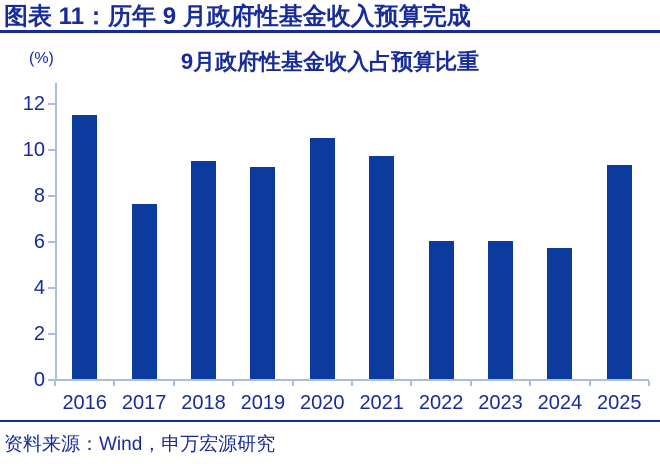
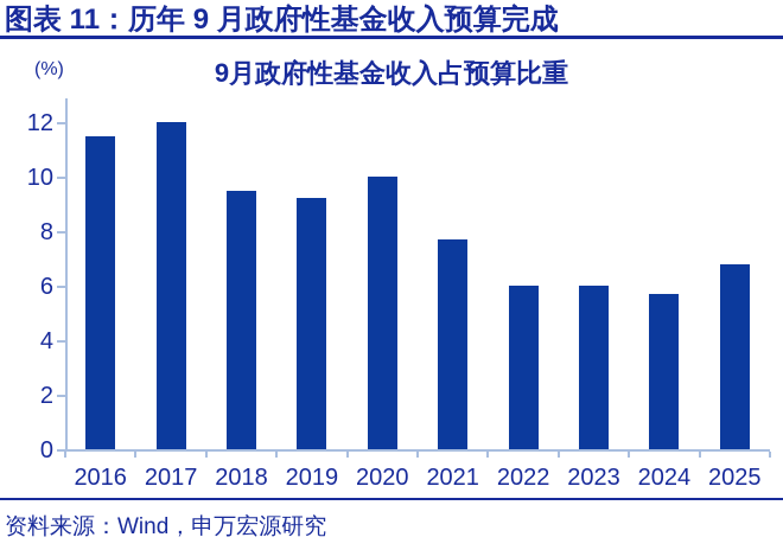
2017: 7.6 -> 12.0
2020: 10.5 -> 10.0
2021: 9.7 -> 7.7
2025: 9.3 -> 6.8
